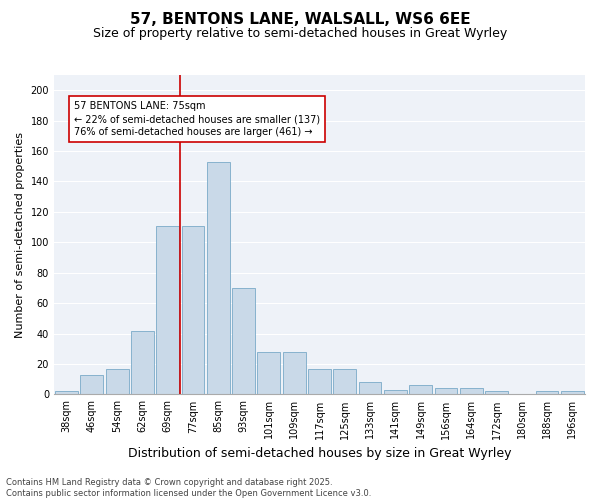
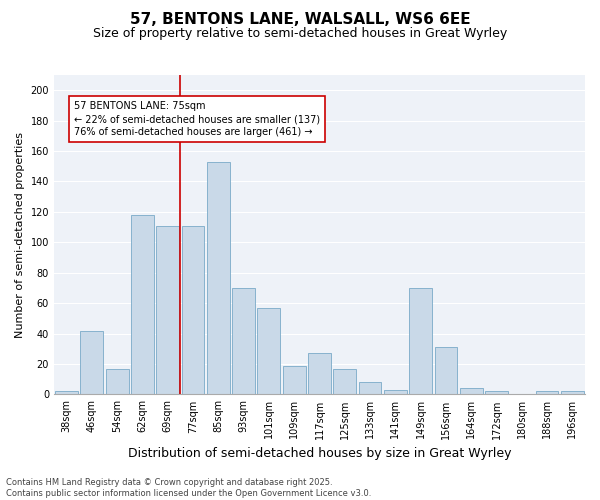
46sqm: 13 -> 42
62sqm: 42 -> 118
101sqm: 28 -> 57
109sqm: 28 -> 19
117sqm: 17 -> 27
149sqm: 6 -> 70
156sqm: 4 -> 31
